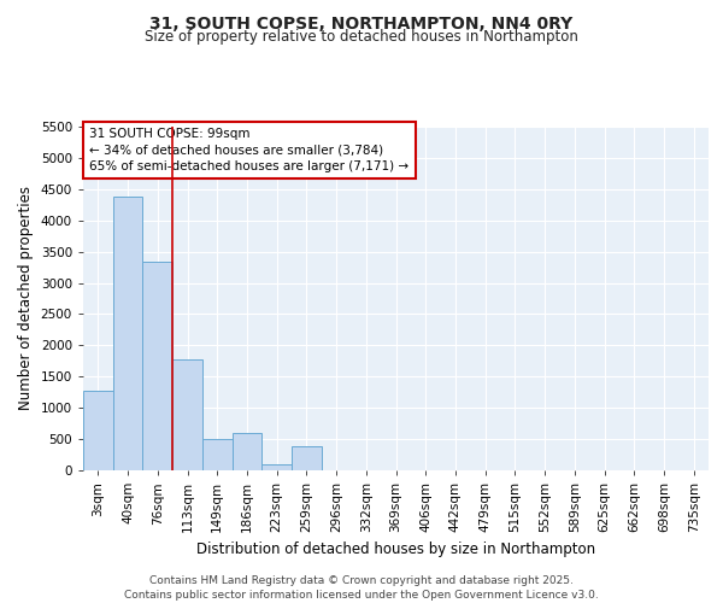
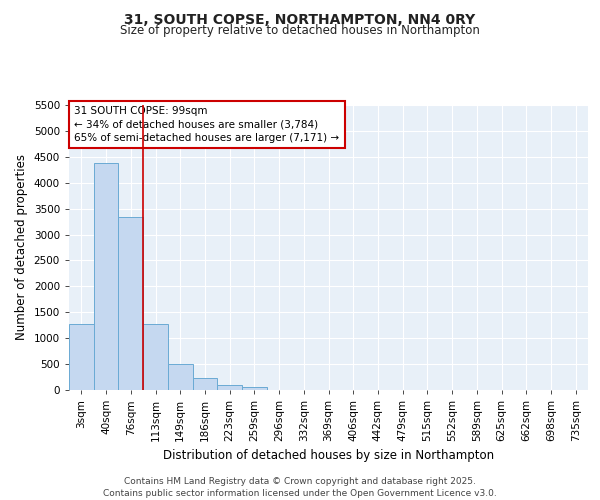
113sqm: 1780 -> 1280
186sqm: 600 -> 230
259sqm: 380 -> 60
